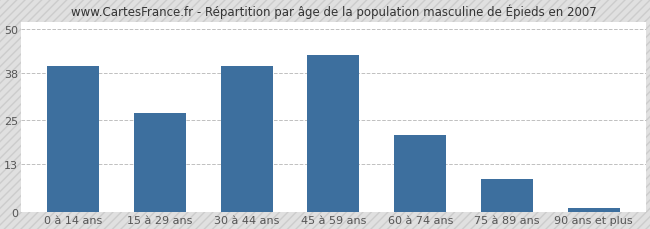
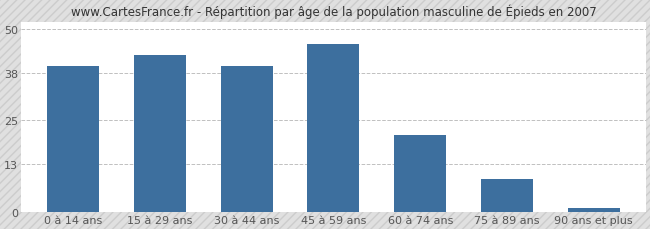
15 à 29 ans: 27 -> 43
45 à 59 ans: 43 -> 46
